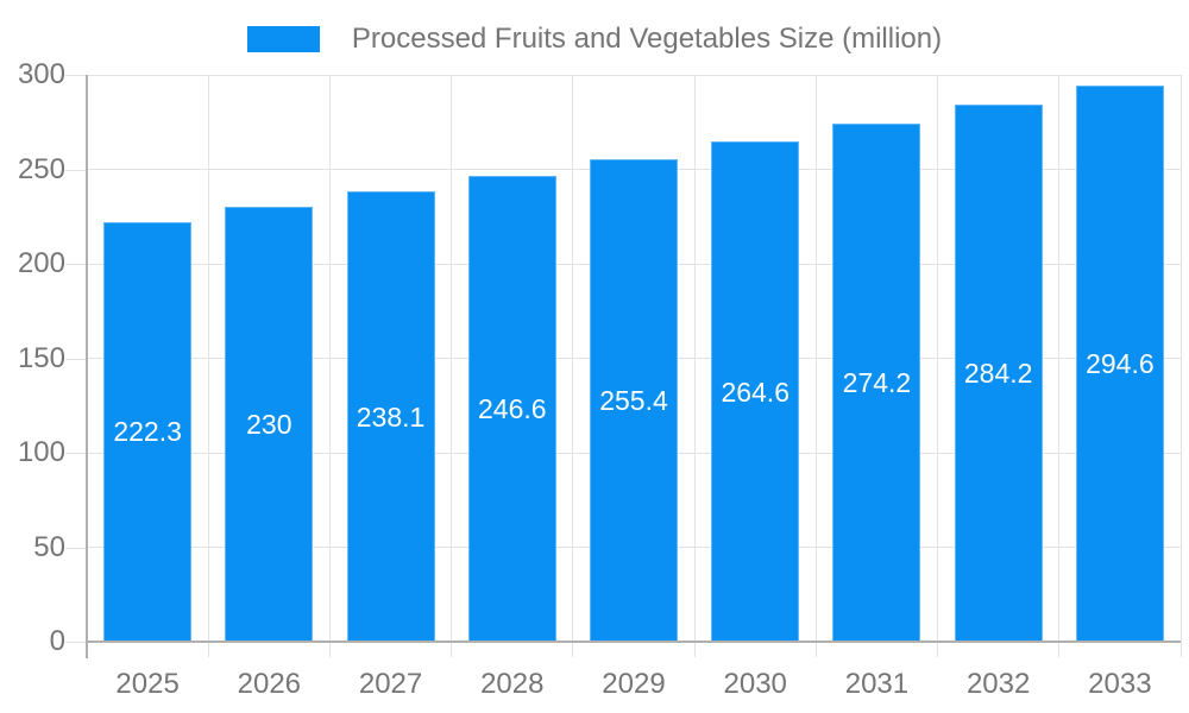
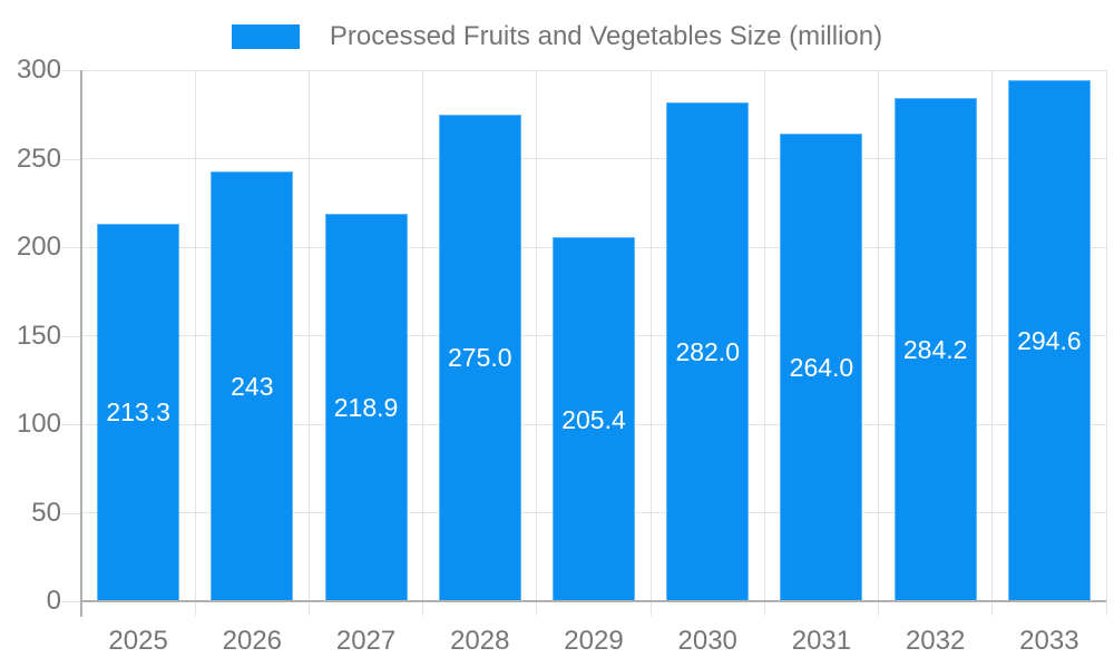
2025: 222.3 -> 213.3
2026: 230 -> 243
2027: 238.1 -> 218.9
2028: 246.6 -> 275.0
2029: 255.4 -> 205.4
2030: 264.6 -> 282.0
2031: 274.2 -> 264.0
